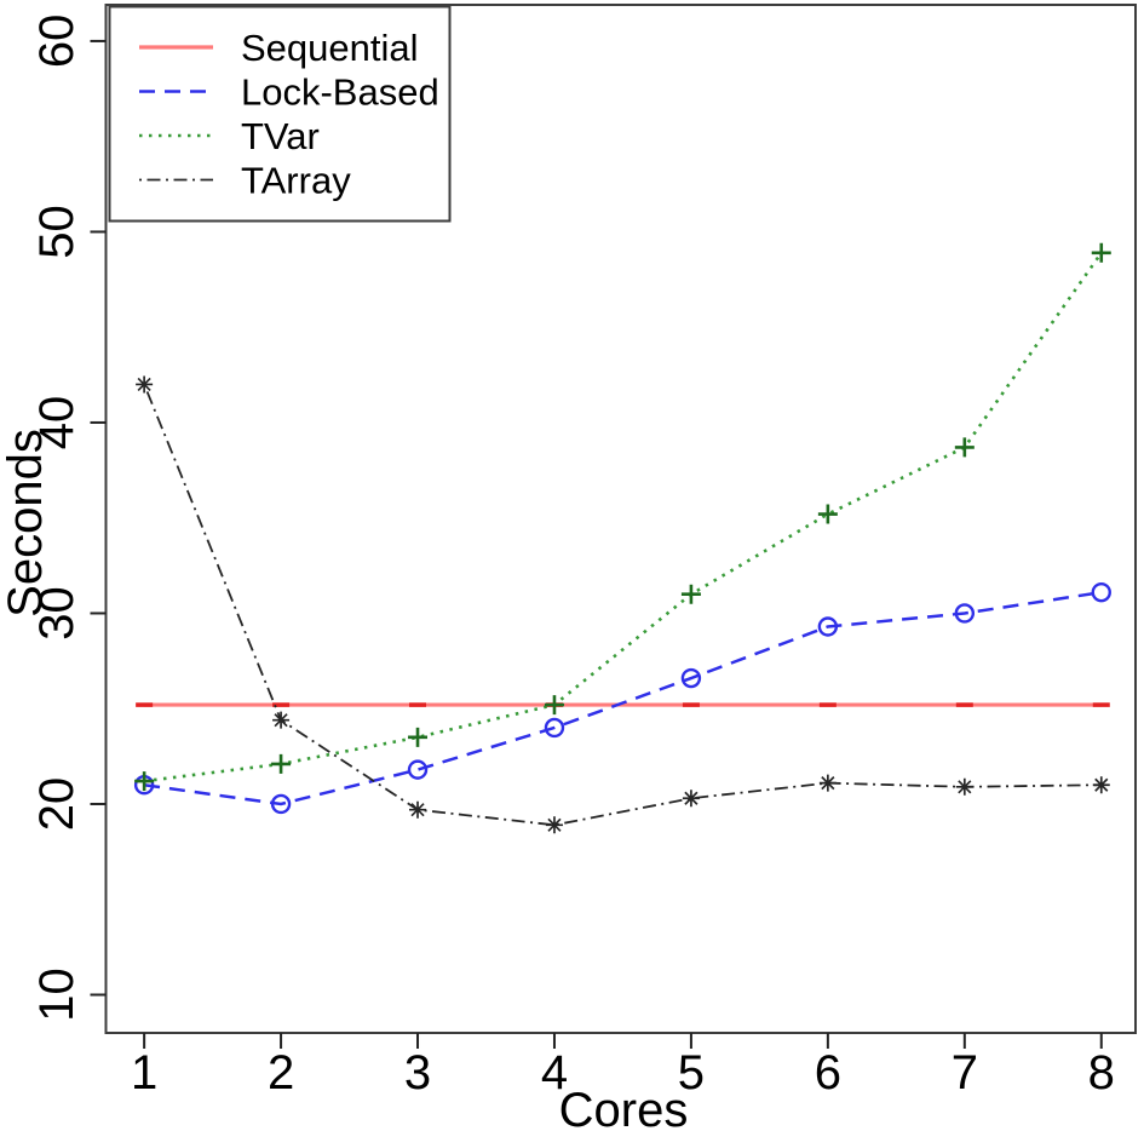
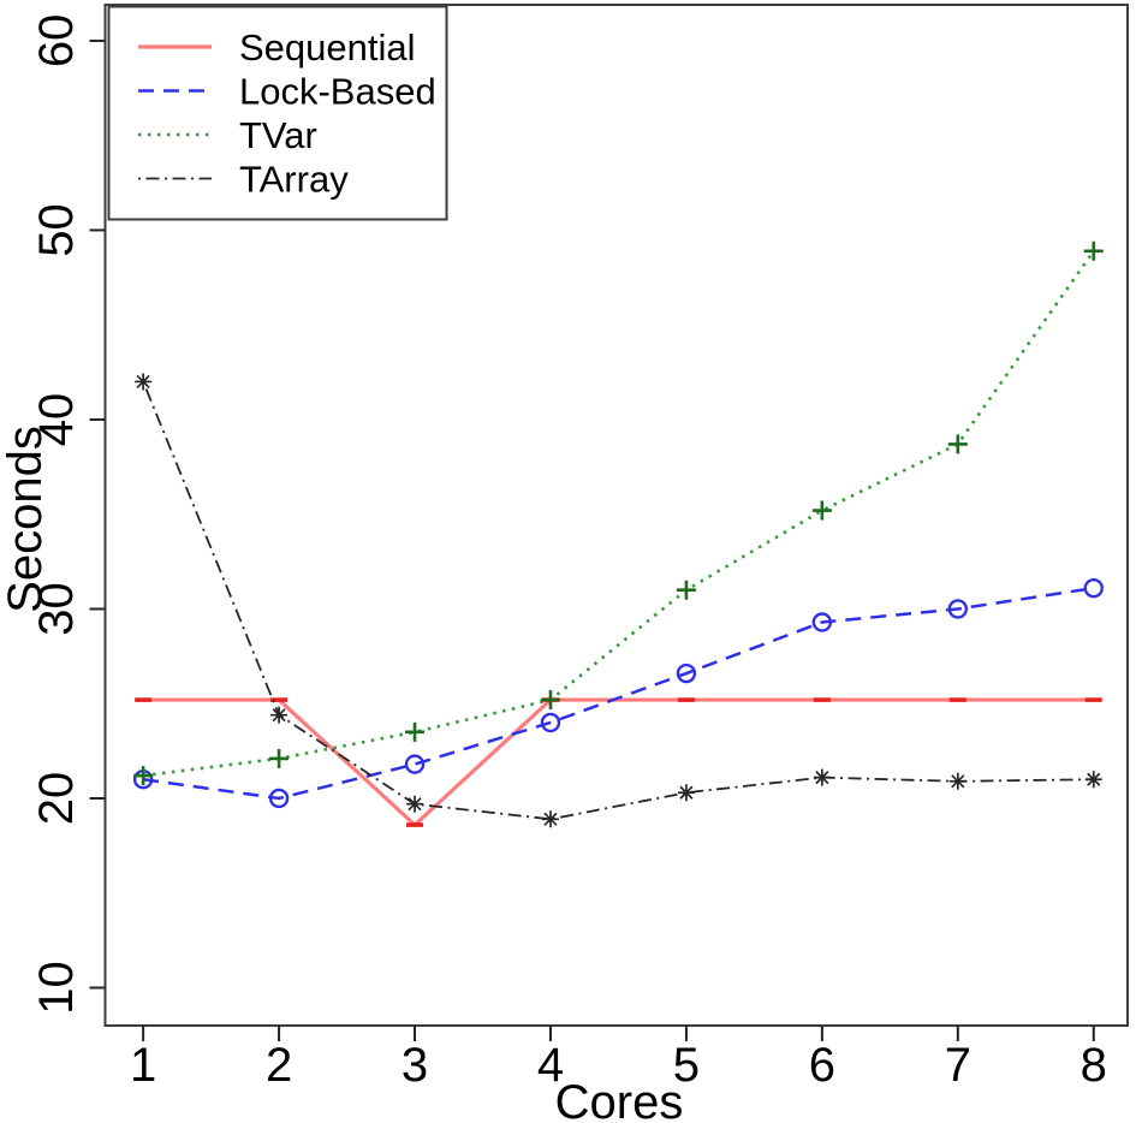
Sequential/3: 25.2 -> 18.6
